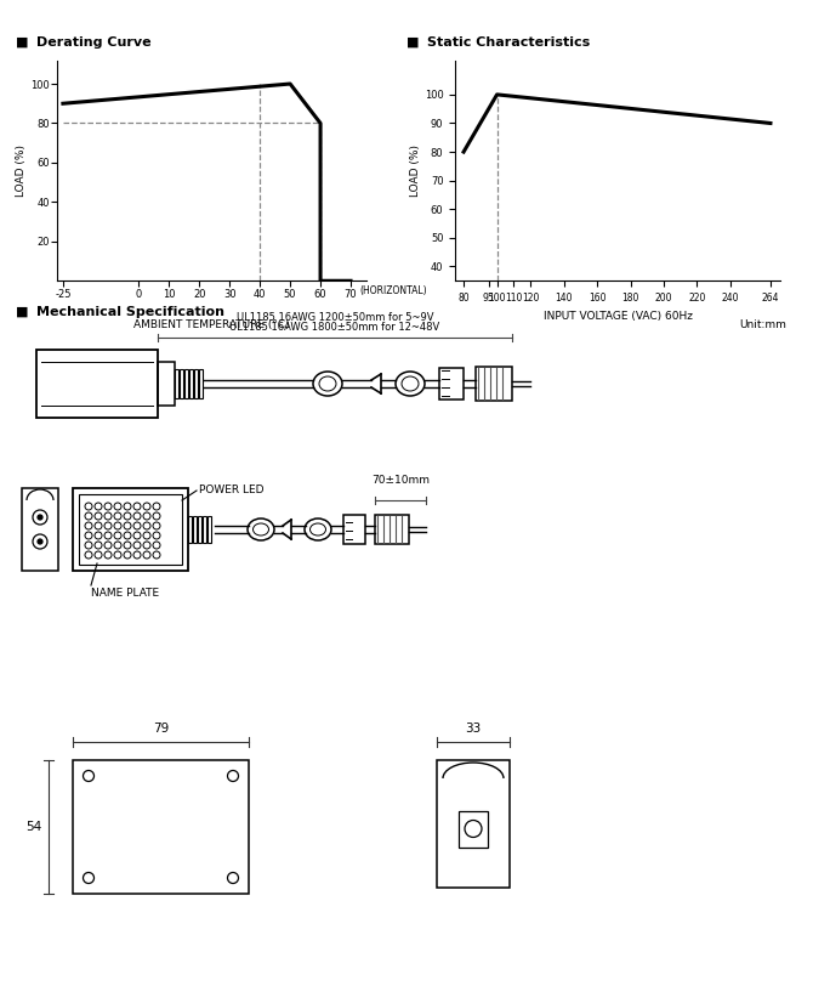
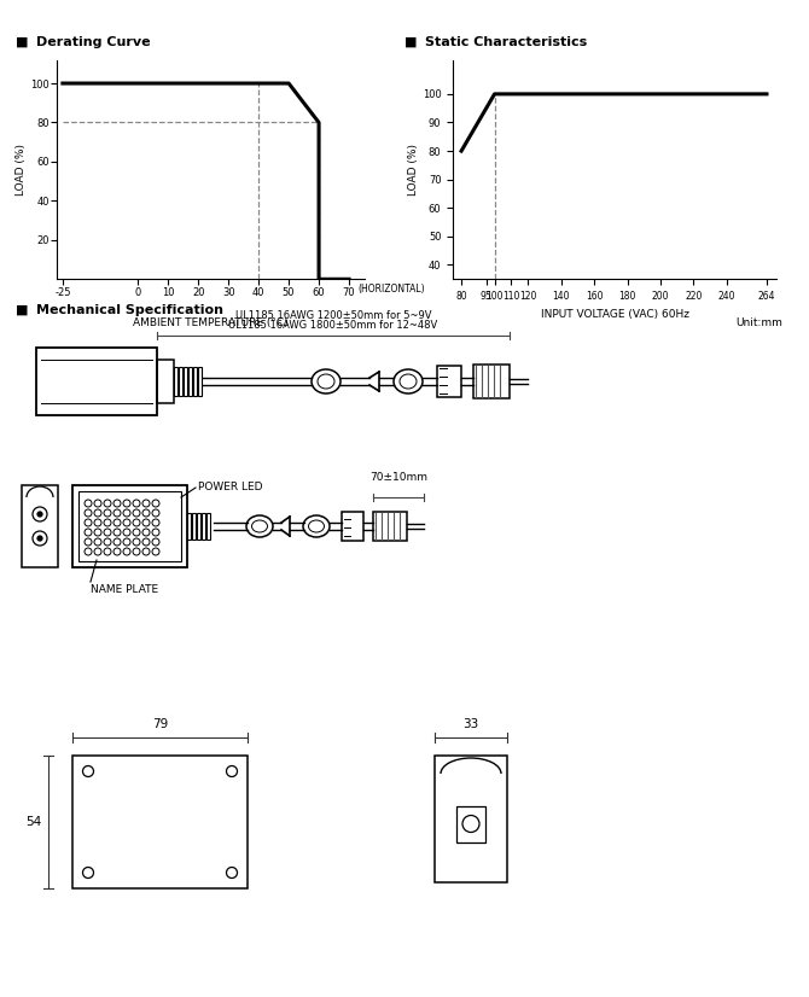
-25: 90 -> 100
264: 90 -> 100
